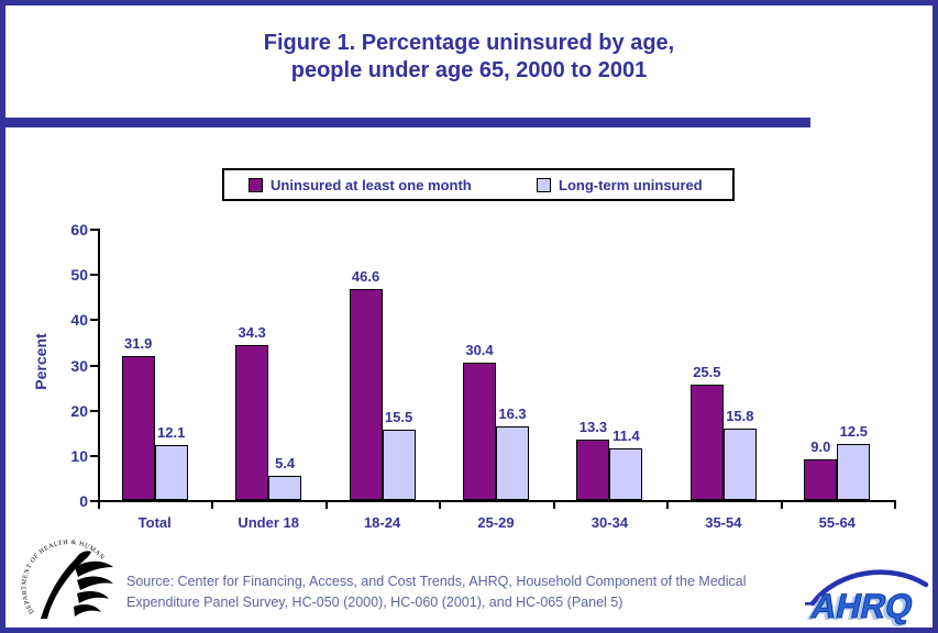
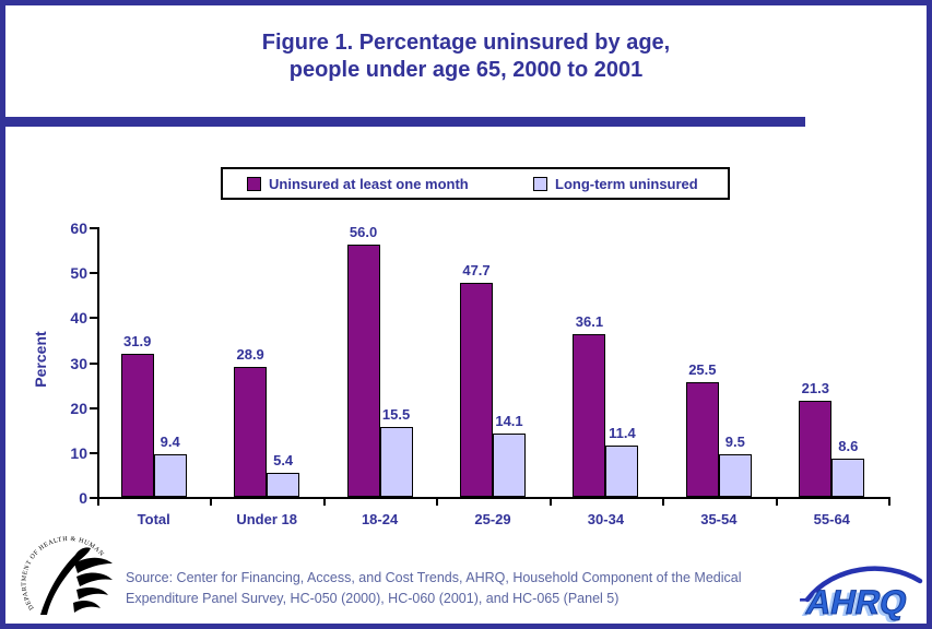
Long-term uninsured/Total: 12.1 -> 9.4
Uninsured at least one month/Under 18: 34.3 -> 28.9
Uninsured at least one month/18-24: 46.6 -> 56.0
Uninsured at least one month/25-29: 30.4 -> 47.7
Long-term uninsured/25-29: 16.3 -> 14.1
Uninsured at least one month/30-34: 13.3 -> 36.1
Long-term uninsured/35-54: 15.8 -> 9.5
Uninsured at least one month/55-64: 9.0 -> 21.3
Long-term uninsured/55-64: 12.5 -> 8.6
